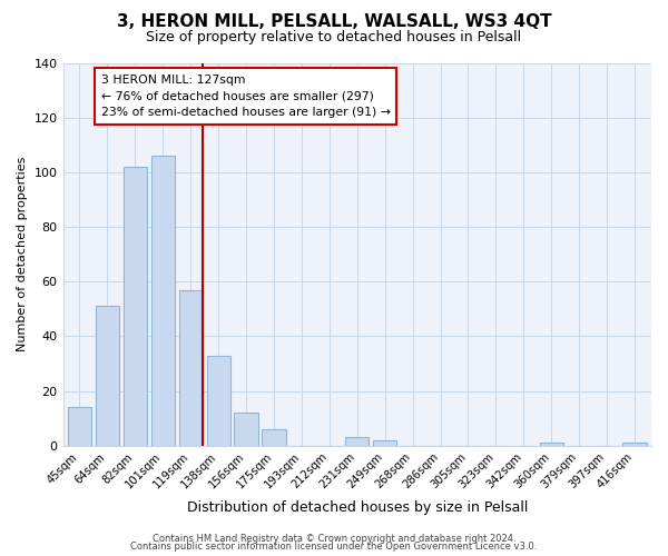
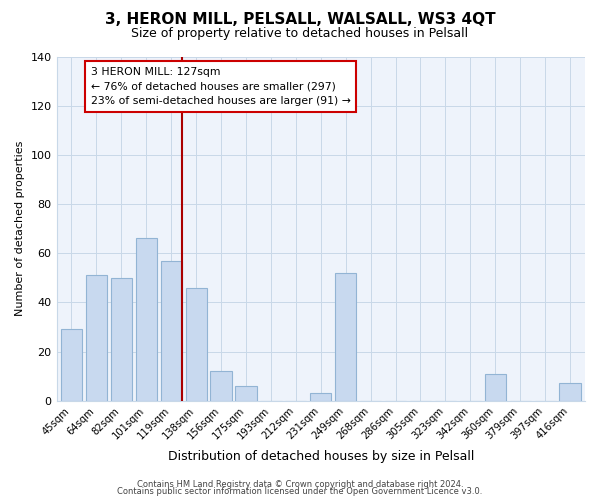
45sqm: 14 -> 29
82sqm: 102 -> 50
101sqm: 106 -> 66
138sqm: 33 -> 46
249sqm: 2 -> 52
360sqm: 1 -> 11
416sqm: 1 -> 7
